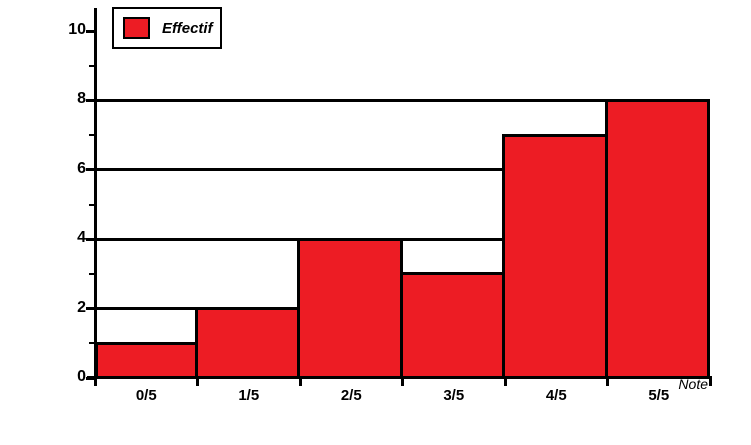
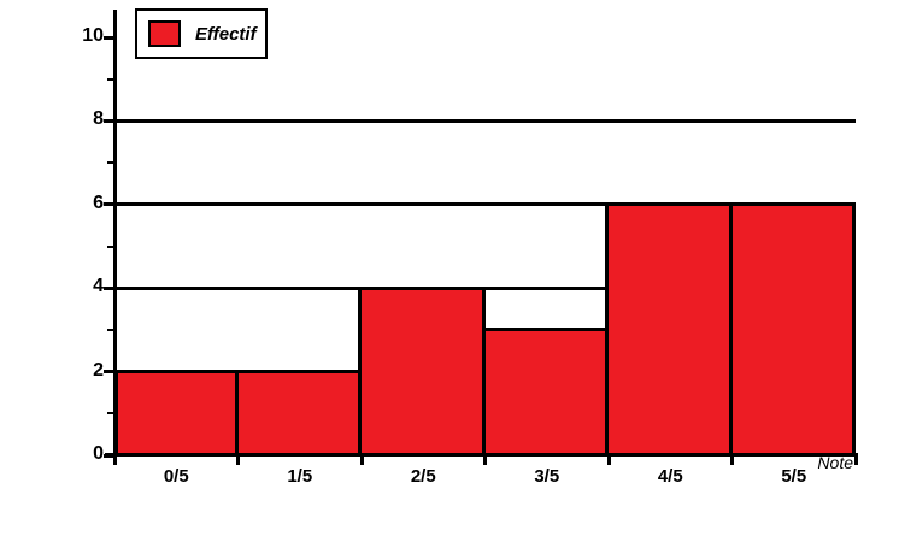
0/5: 1 -> 2
4/5: 7 -> 6
5/5: 8 -> 6
